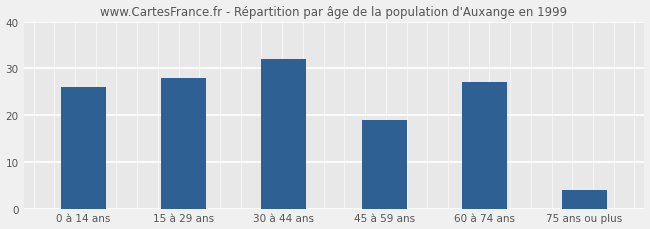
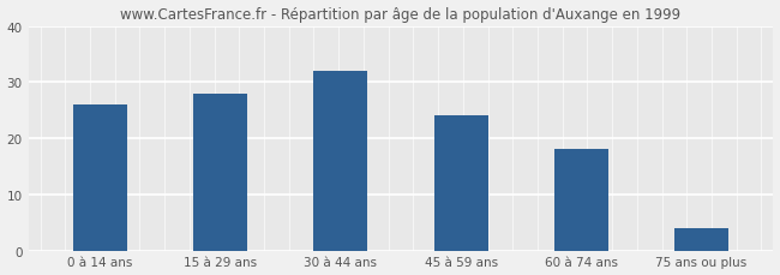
45 à 59 ans: 19 -> 24
60 à 74 ans: 27 -> 18
